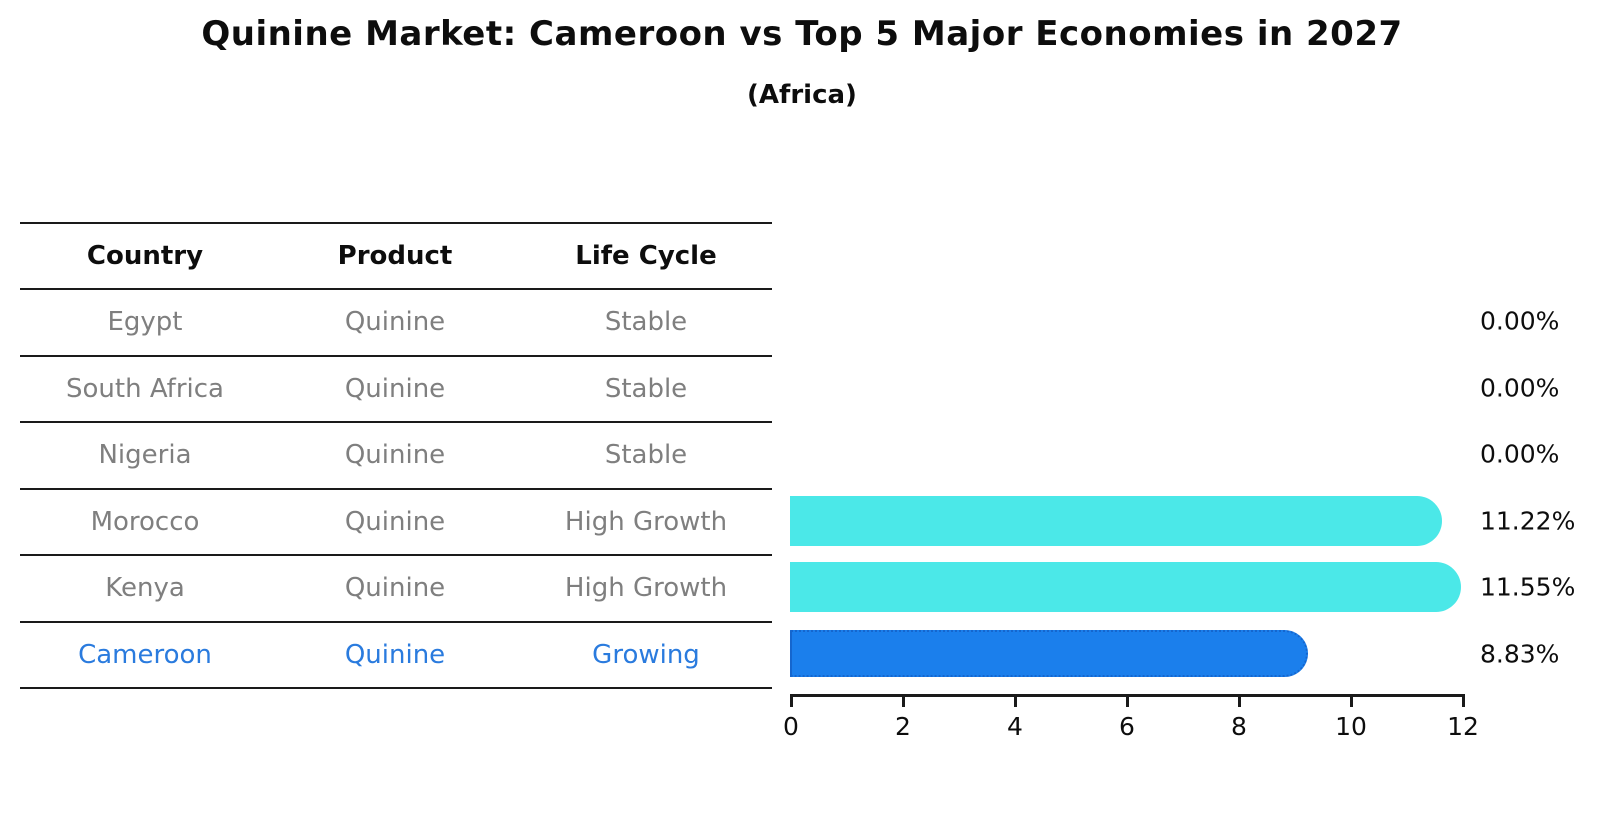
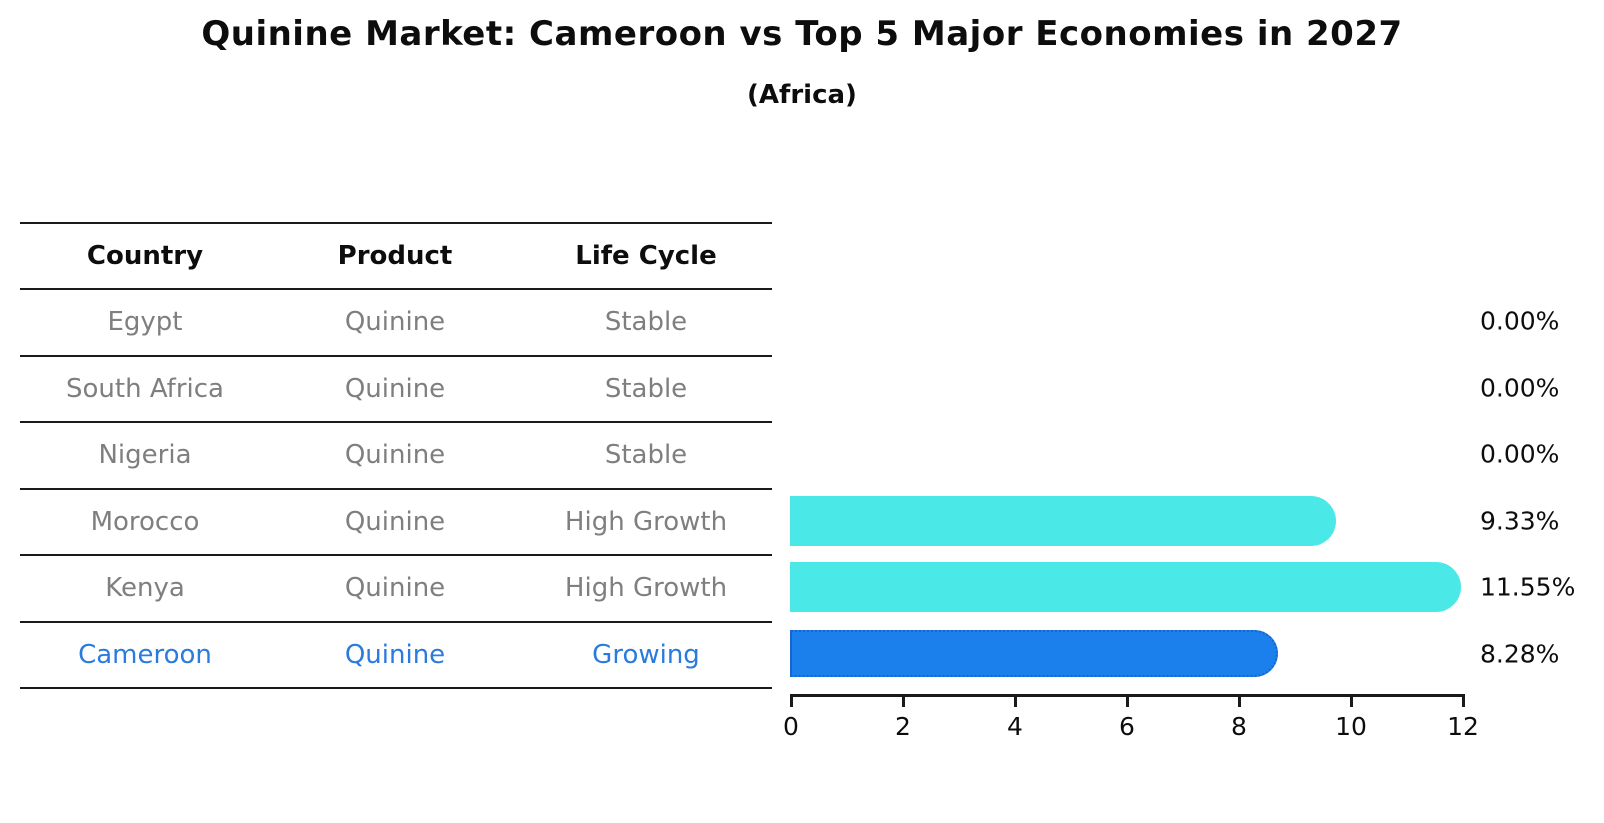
Morocco: 11.22% -> 9.33%
Cameroon: 8.83% -> 8.28%
